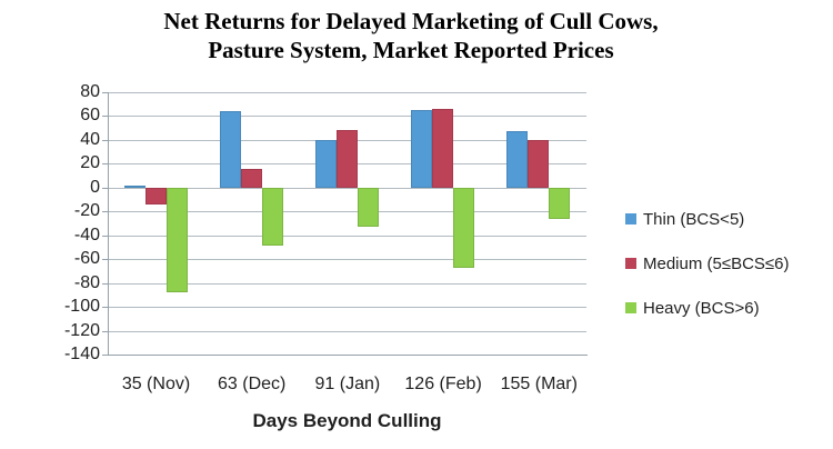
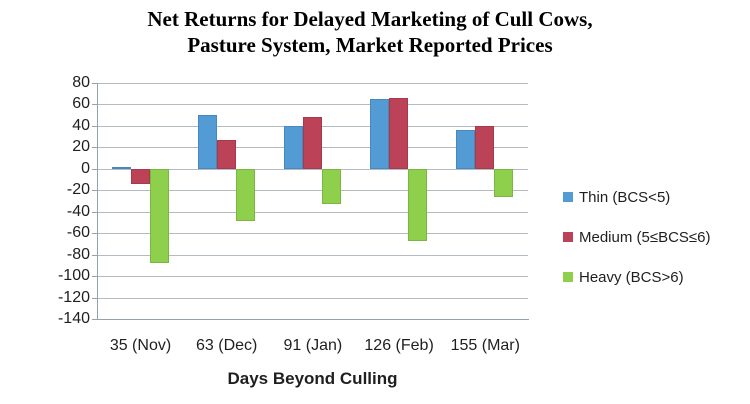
Thin (BCS<5)/63 (Dec): 64 -> 50
Medium (5≤BCS≤6)/63 (Dec): 16 -> 27
Thin (BCS<5)/155 (Mar): 47 -> 36
